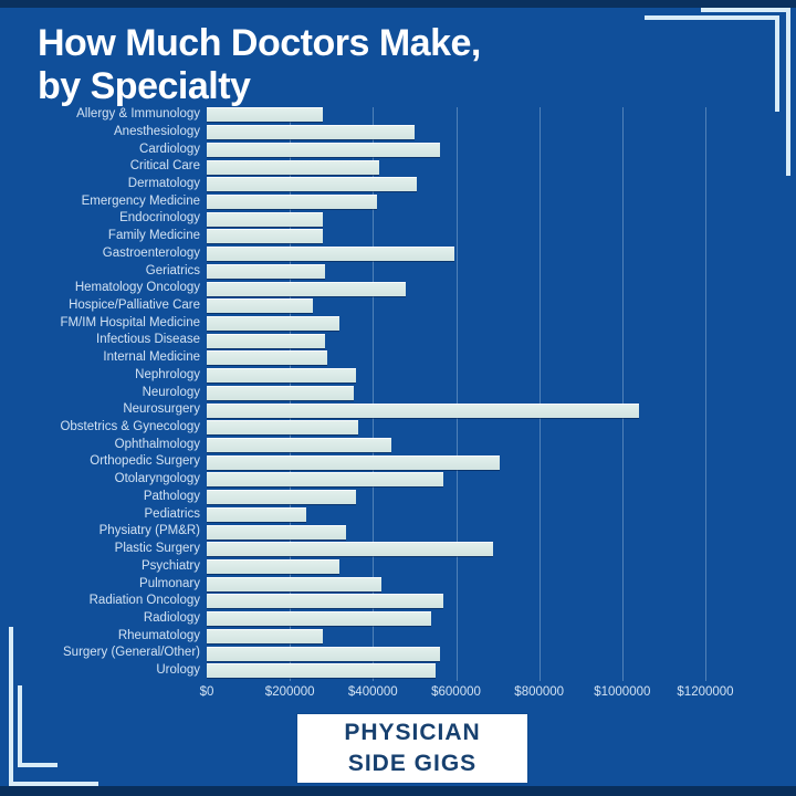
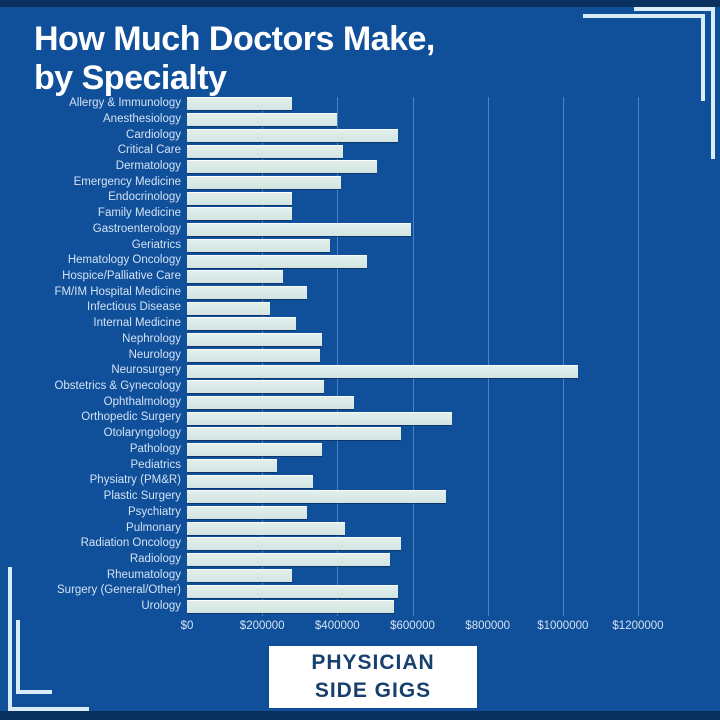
Anesthesiology: $500000 -> $400000
Geriatrics: $280000 -> $380000
Infectious Disease: $280000 -> $220000
